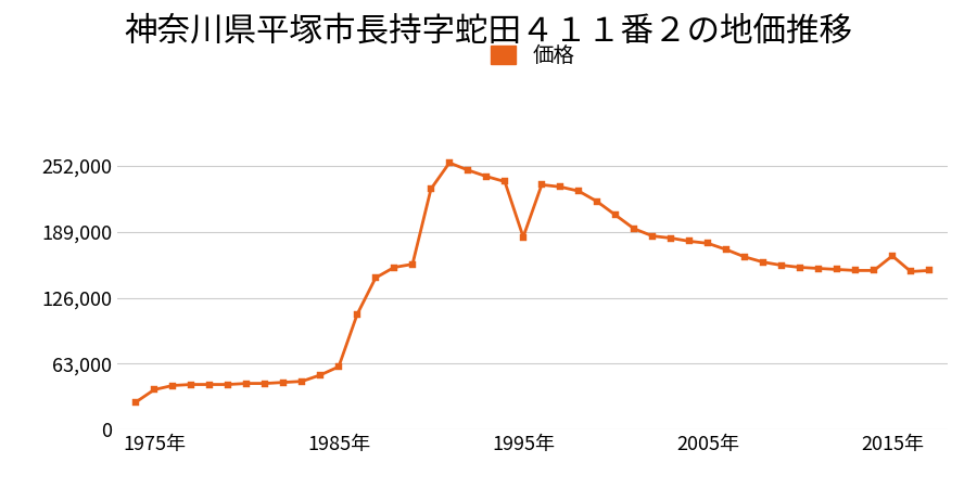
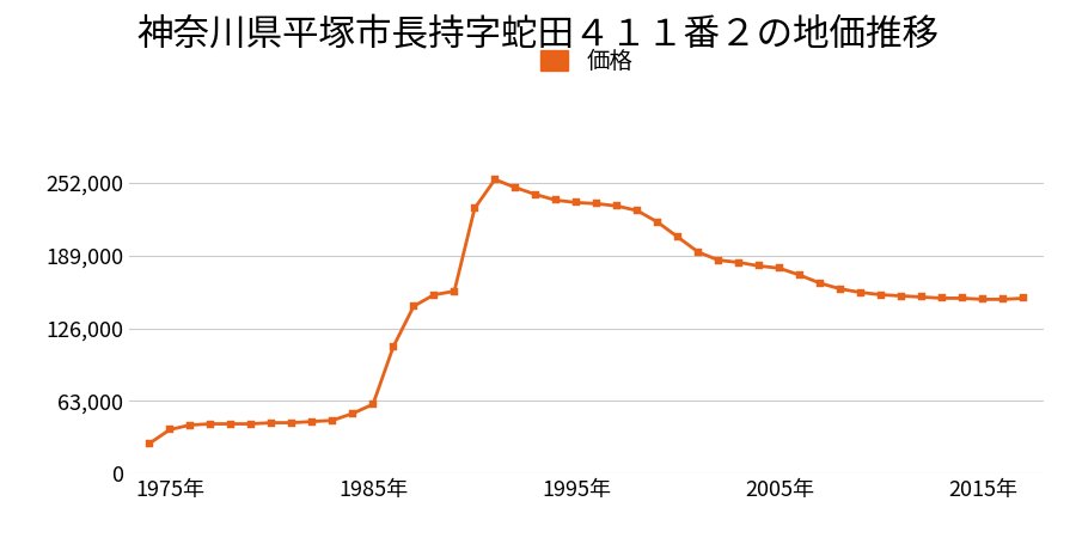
1995年: 184,000 -> 235,000
2015年: 166,000 -> 151,000
